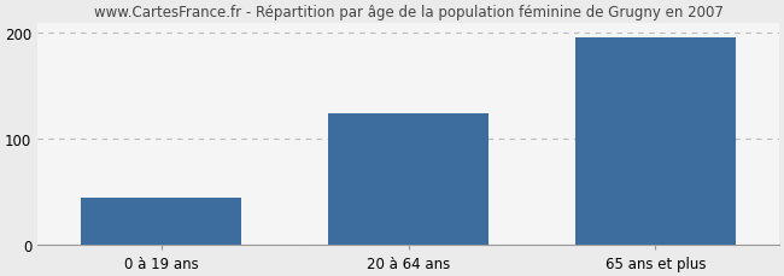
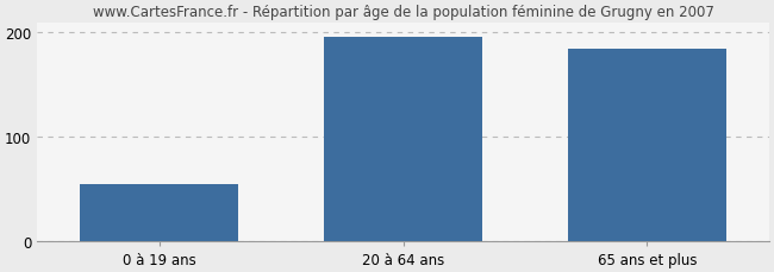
0 à 19 ans: 44 -> 55
20 à 64 ans: 124 -> 196
65 ans et plus: 196 -> 185
